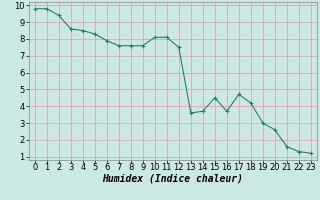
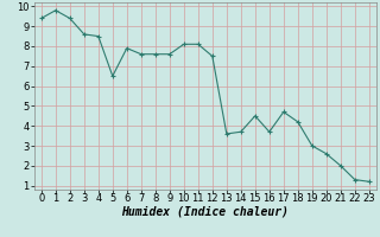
0: 9.8 -> 9.4
5: 8.3 -> 6.5
21: 1.6 -> 2.0
